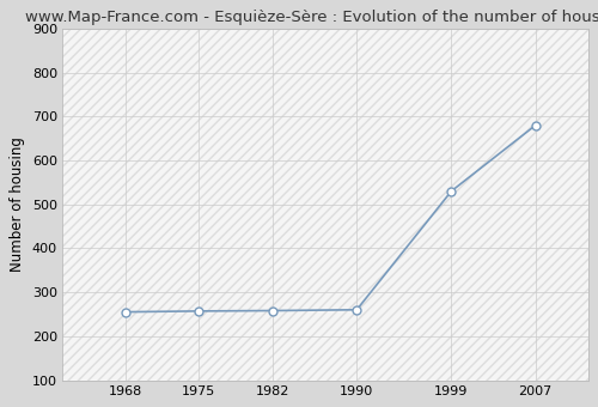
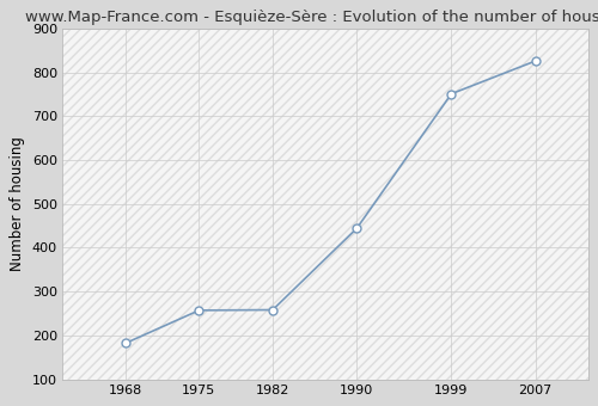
1968: 255 -> 182
1990: 260 -> 444
1999: 530 -> 751
2007: 680 -> 826
